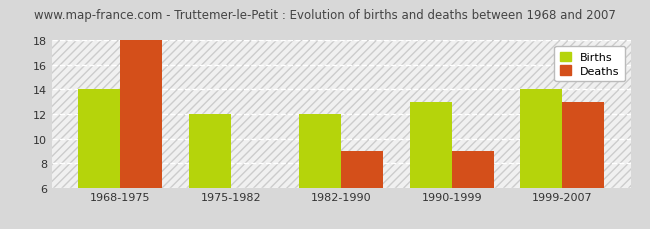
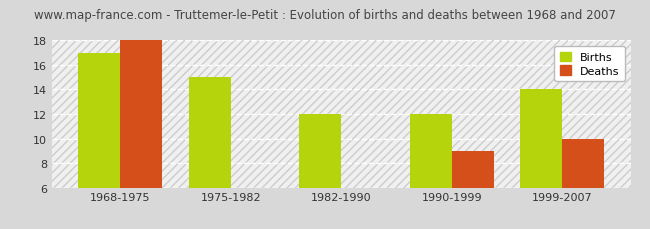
Births/1968-1975: 14 -> 17
Births/1975-1982: 12 -> 15
Deaths/1982-1990: 9 -> 6
Births/1990-1999: 13 -> 12
Deaths/1999-2007: 13 -> 10
